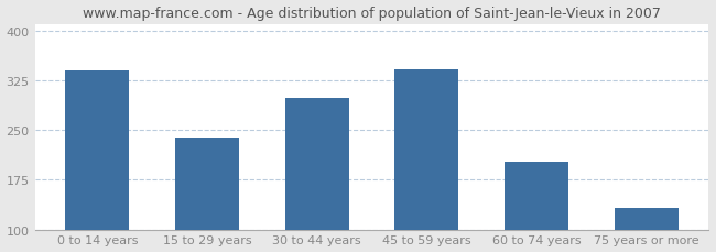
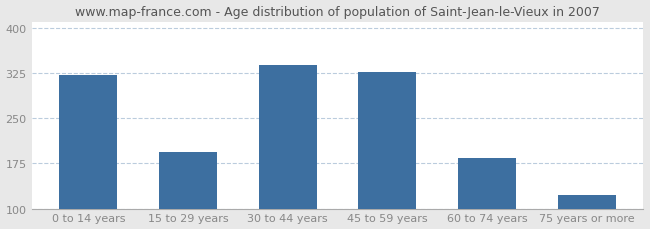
0 to 14 years: 340 -> 322
15 to 29 years: 238 -> 193
30 to 44 years: 298 -> 338
45 to 59 years: 342 -> 326
60 to 74 years: 202 -> 184
75 years or more: 132 -> 122
